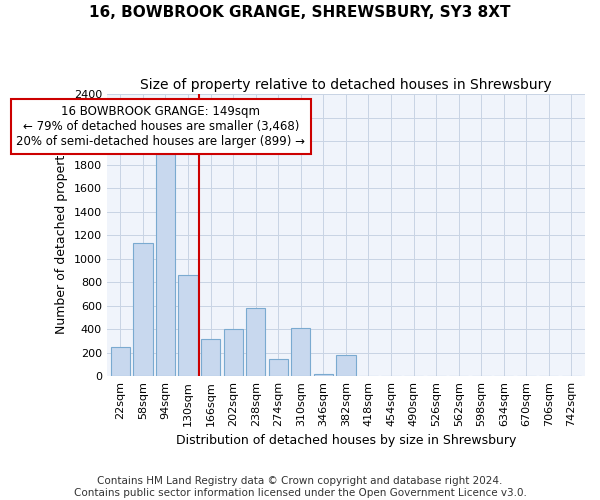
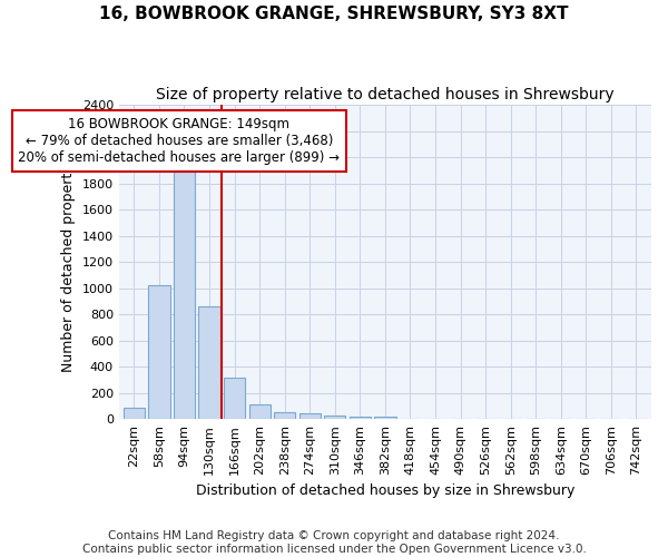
22sqm: 250 -> 80
58sqm: 1130 -> 1020
202sqm: 400 -> 120
238sqm: 580 -> 50
274sqm: 150 -> 40
310sqm: 410 -> 30
382sqm: 180 -> 20
